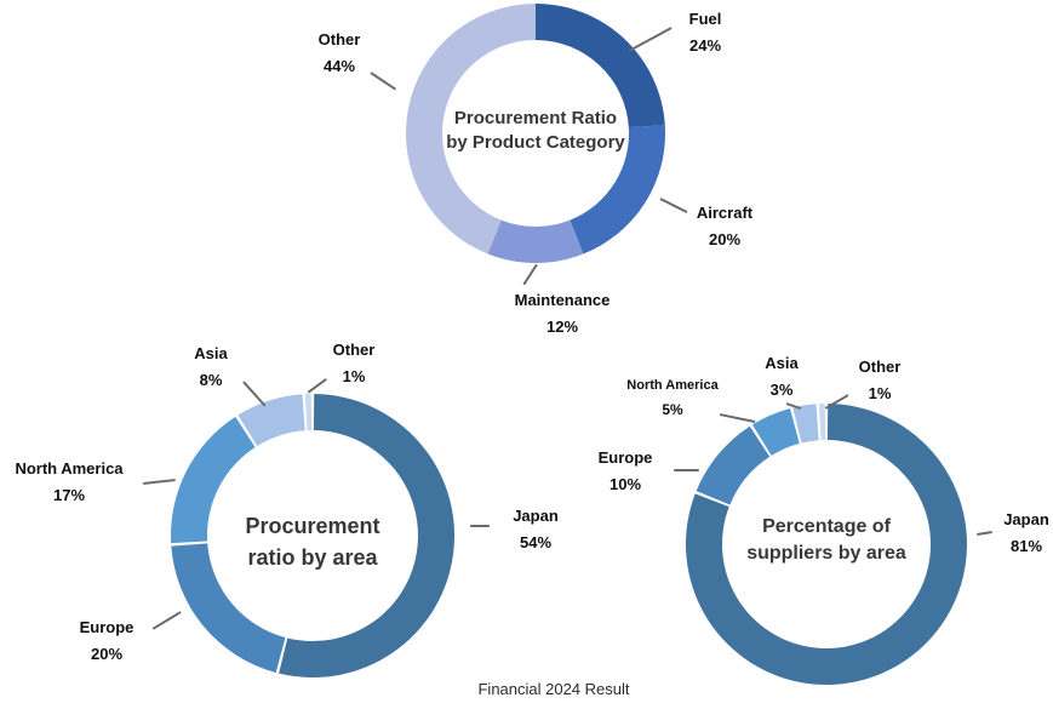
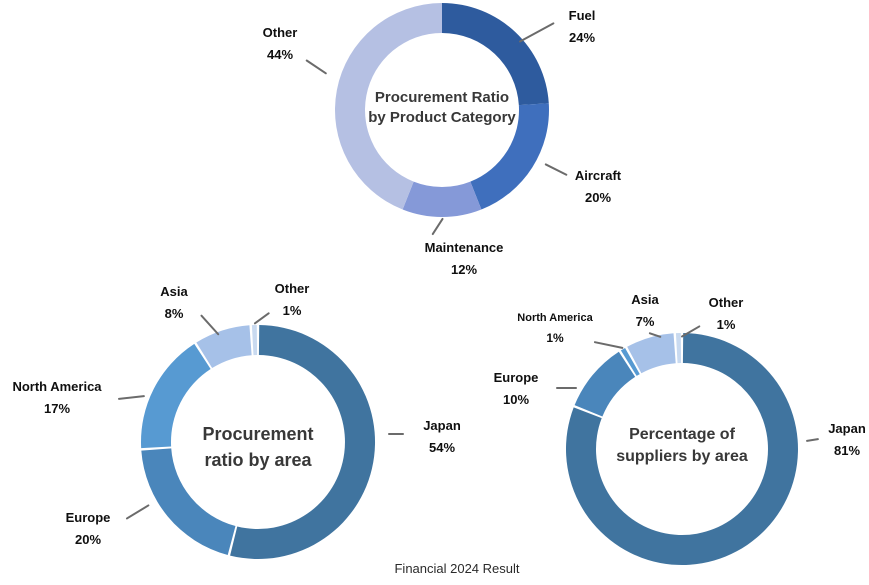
Percentage of suppliers by area/North America: 5% -> 1%
Percentage of suppliers by area/Asia: 3% -> 7%
